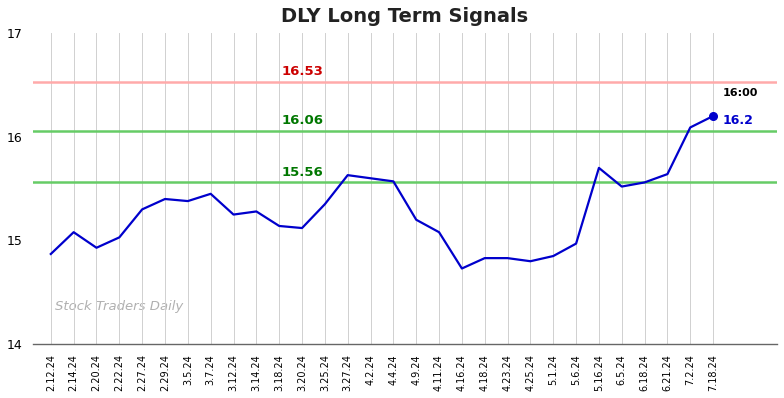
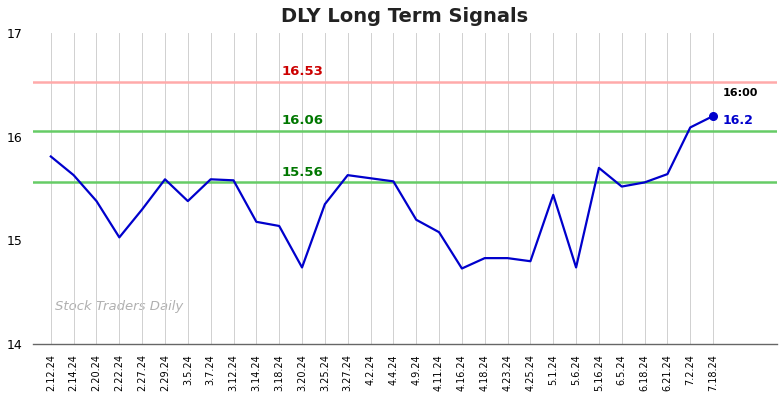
2.12.24: 14.87 -> 15.81
2.14.24: 15.08 -> 15.63
2.20.24: 14.93 -> 15.38
2.29.24: 15.40 -> 15.59
3.7.24: 15.45 -> 15.59
3.12.24: 15.25 -> 15.58
3.14.24: 15.28 -> 15.18
3.20.24: 15.12 -> 14.74
5.1.24: 14.85 -> 15.44
5.6.24: 14.97 -> 14.74
